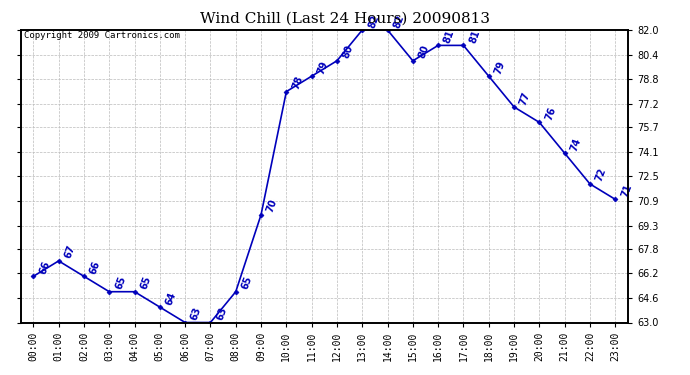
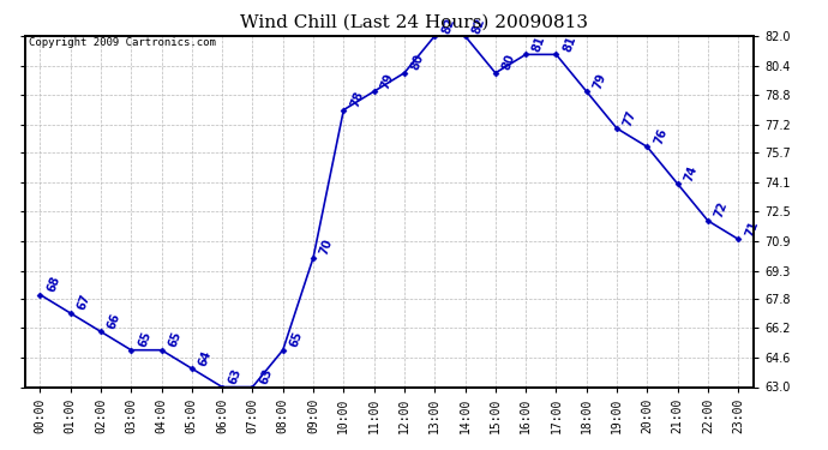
00:00: 66 -> 68
